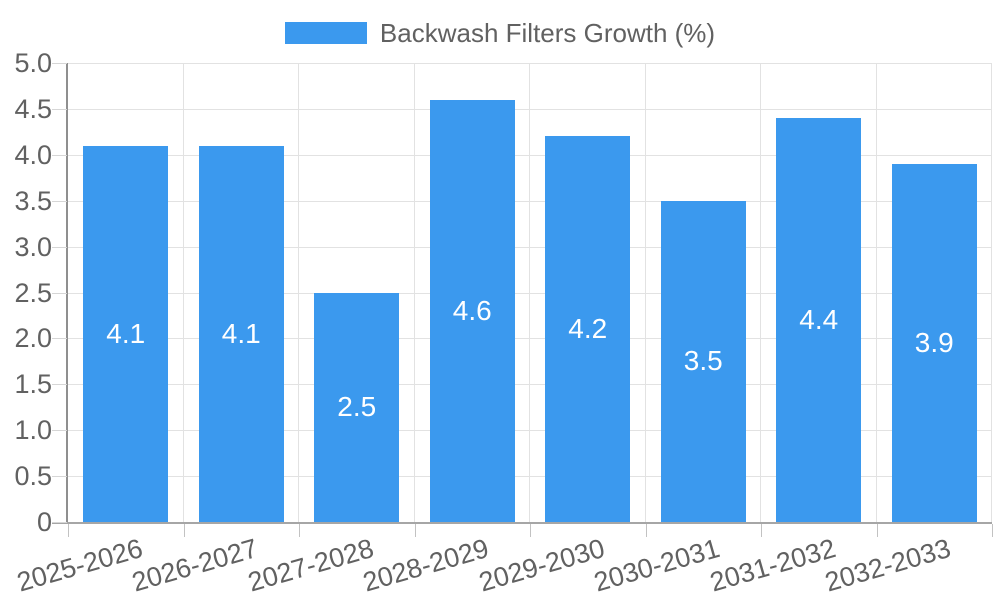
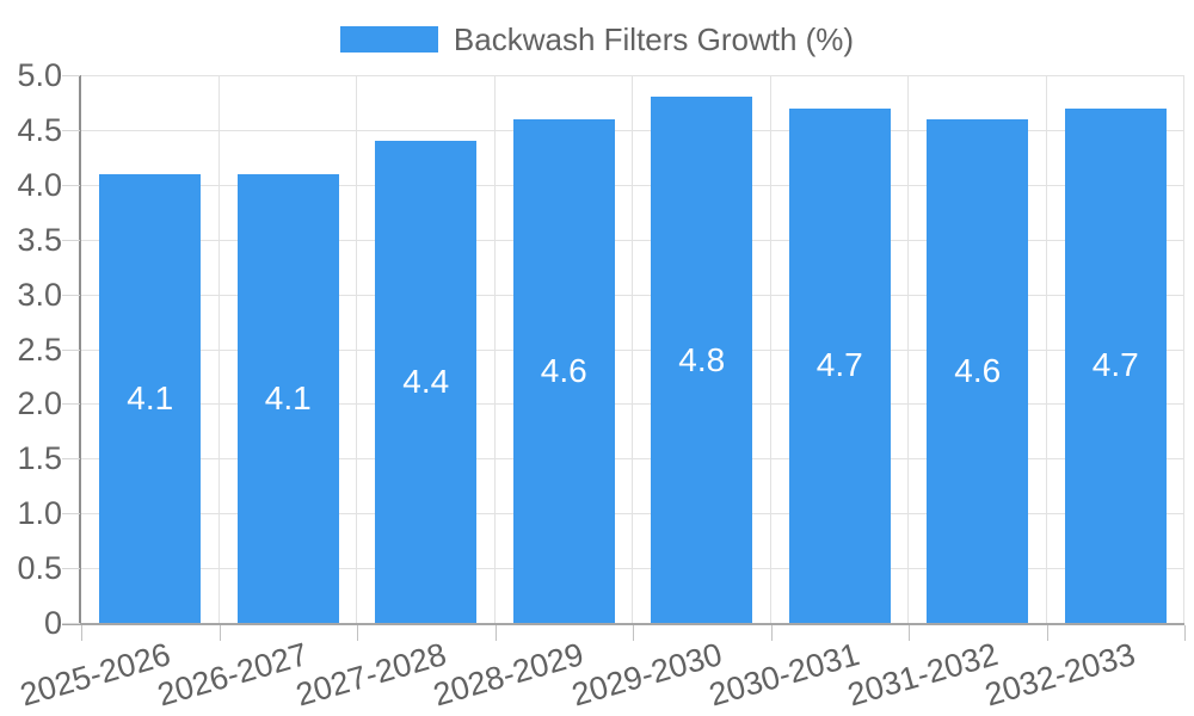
2027-2028: 2.5 -> 4.4
2029-2030: 4.2 -> 4.8
2030-2031: 3.5 -> 4.7
2031-2032: 4.4 -> 4.6
2032-2033: 3.9 -> 4.7
